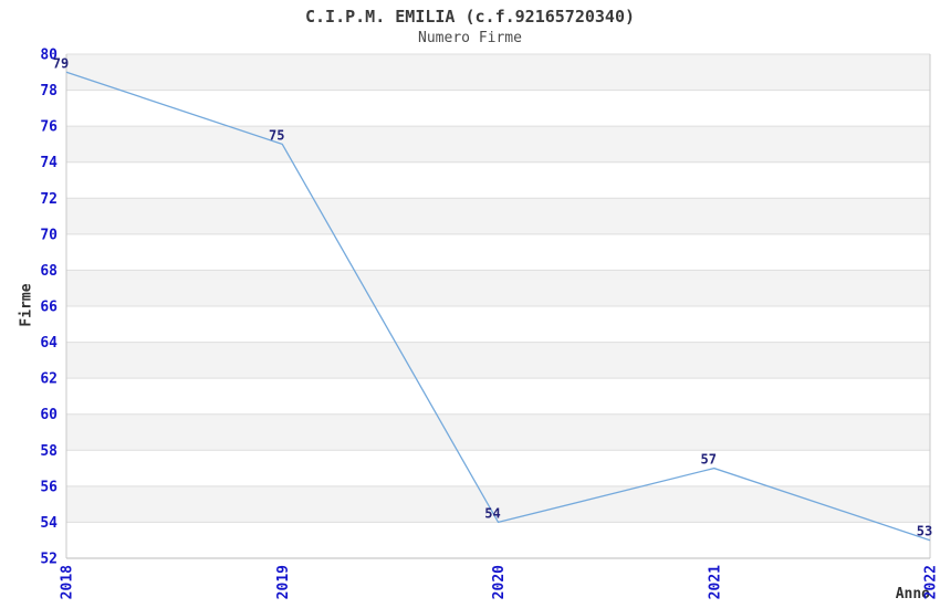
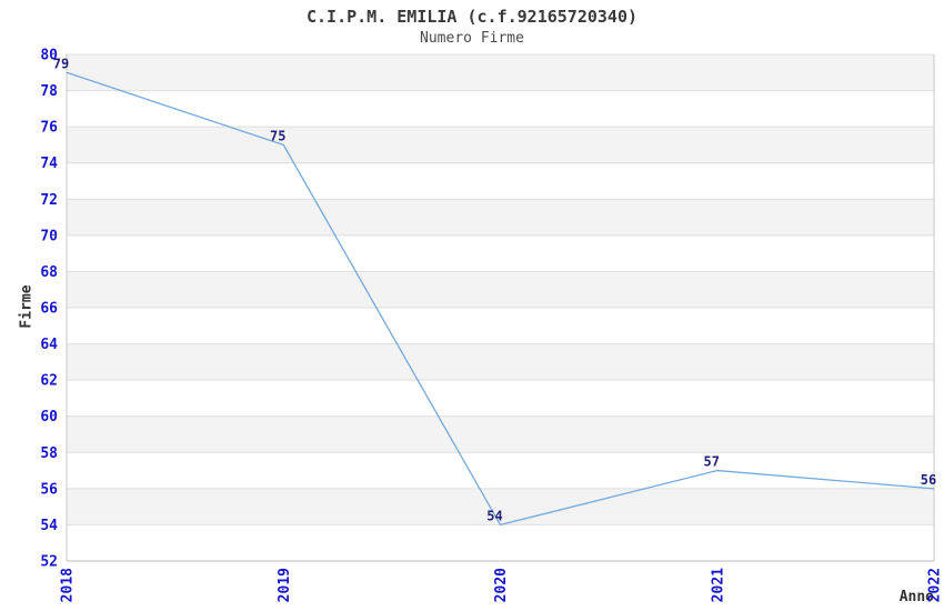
2022: 53 -> 56
